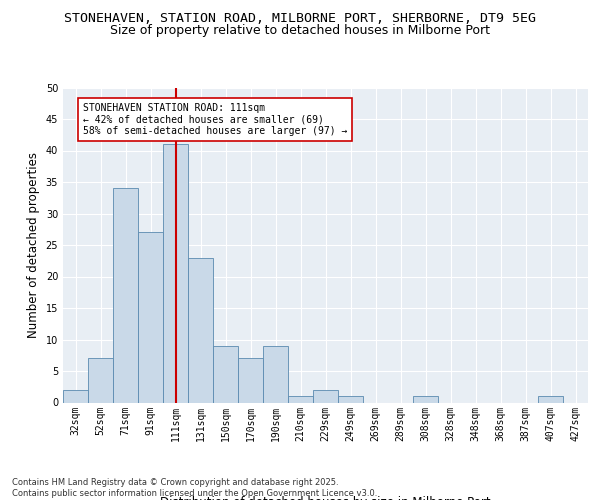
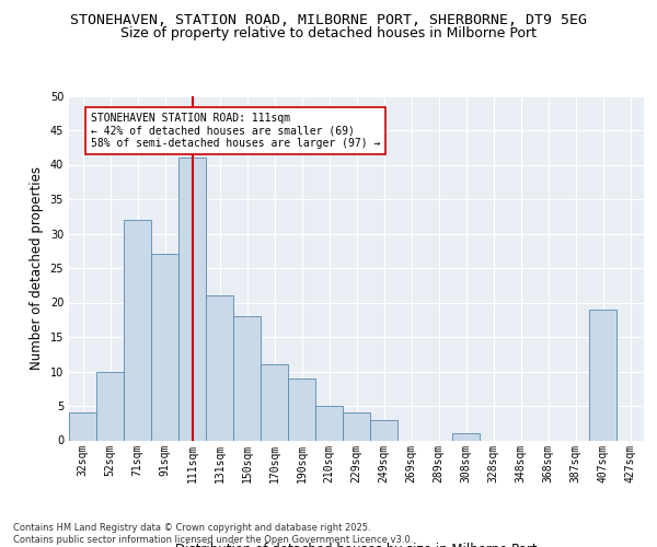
32sqm: 2 -> 4
52sqm: 7 -> 10
71sqm: 34 -> 32
131sqm: 23 -> 21
150sqm: 9 -> 18
170sqm: 7 -> 11
210sqm: 1 -> 5
229sqm: 2 -> 4
249sqm: 1 -> 3
407sqm: 1 -> 19
